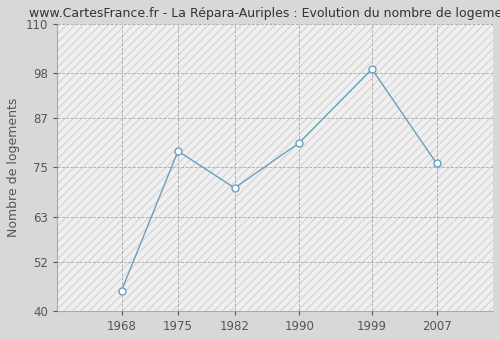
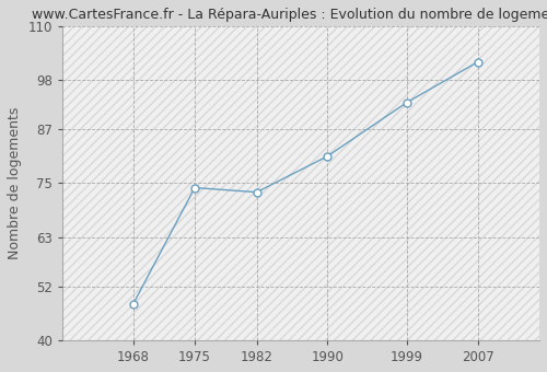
1968: 45 -> 48
1975: 79 -> 74
1982: 70 -> 73
1999: 99 -> 93
2007: 76 -> 102
